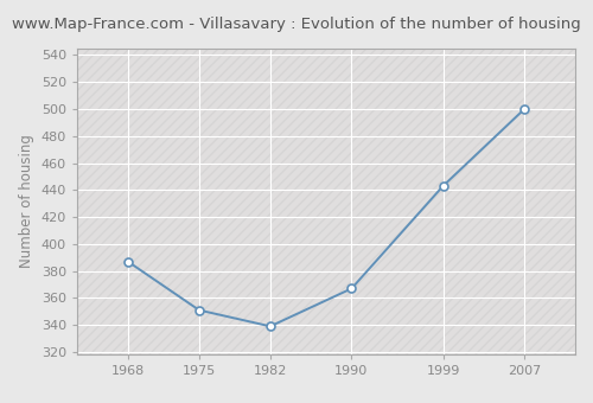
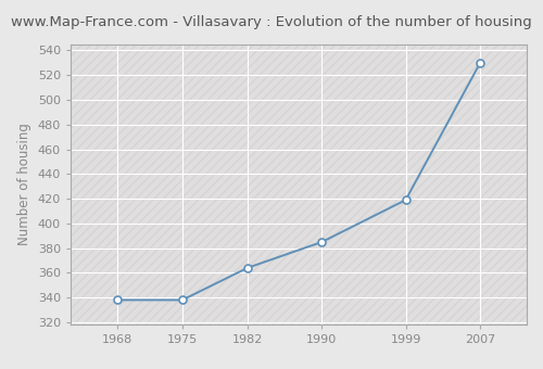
1968: 387 -> 338
1975: 351 -> 338
1982: 339 -> 364
1990: 367 -> 385
1999: 443 -> 419
2007: 500 -> 530
